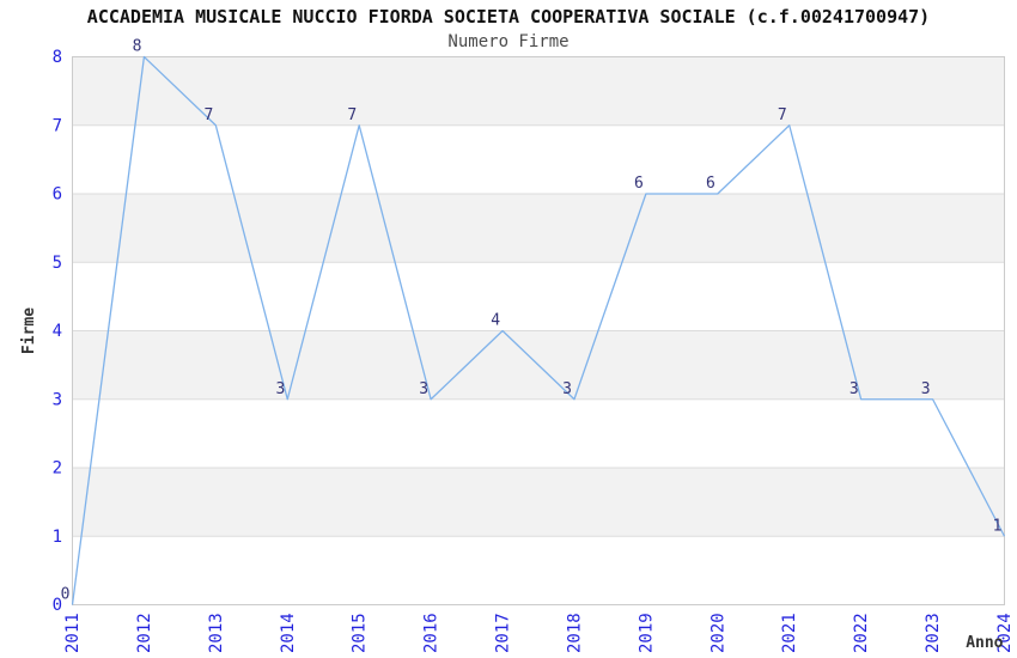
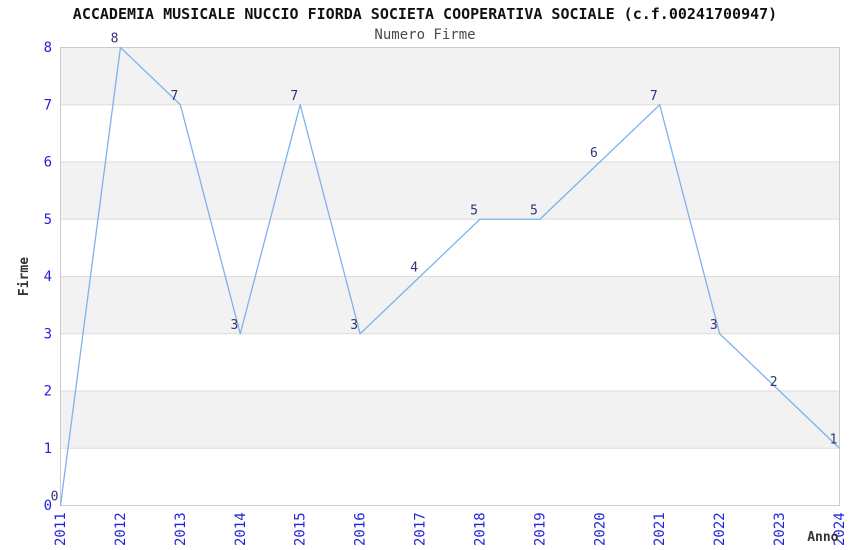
2018: 3 -> 5
2019: 6 -> 5
2023: 3 -> 2
